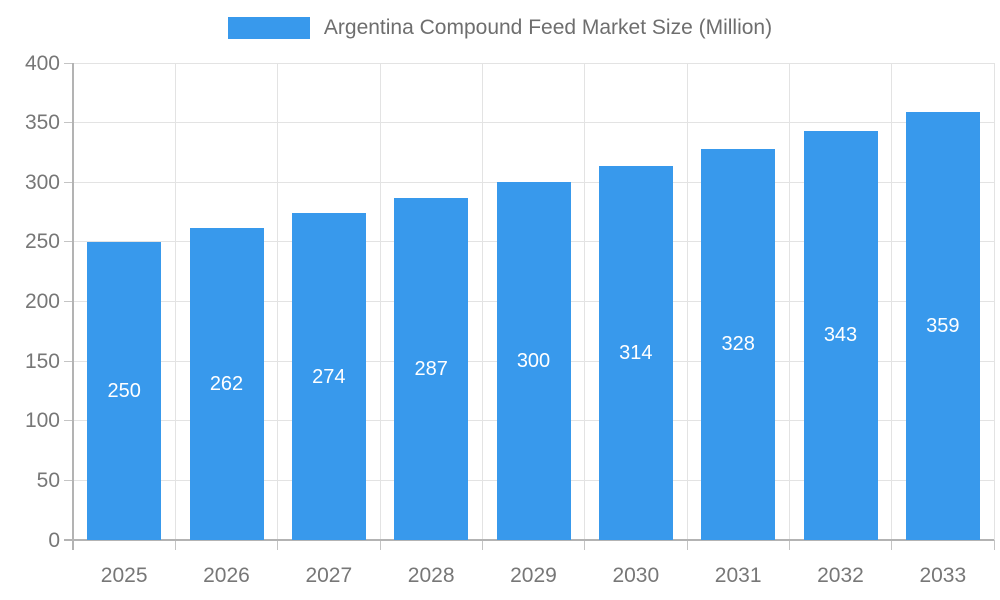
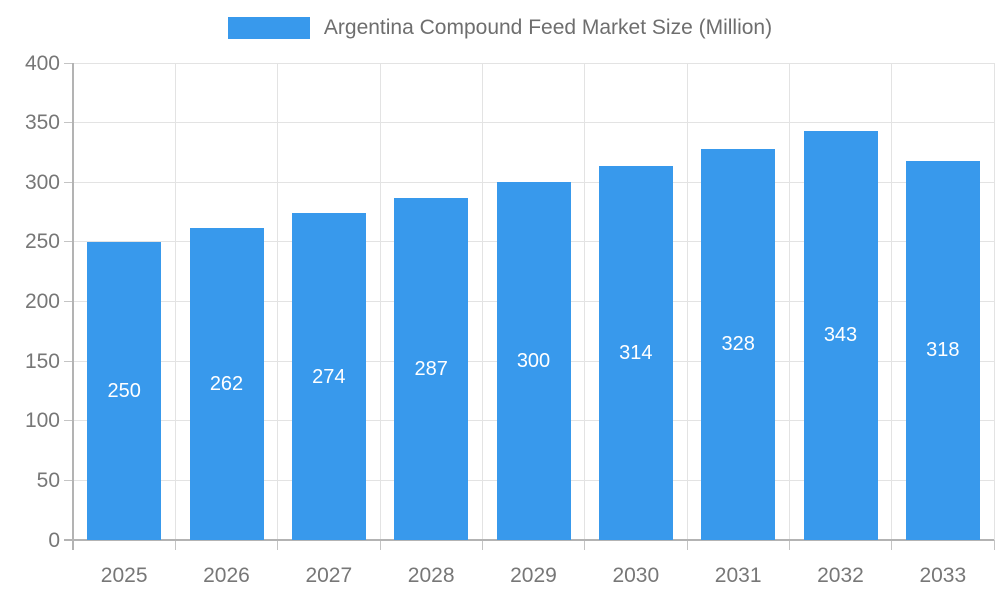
2033: 359 -> 318
